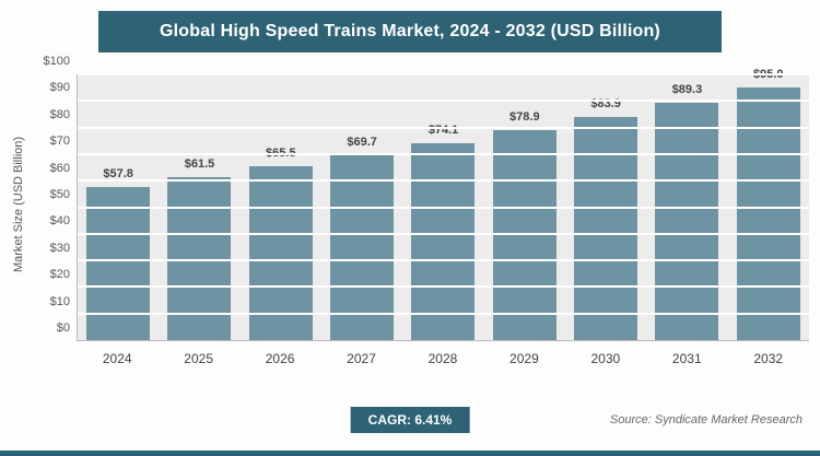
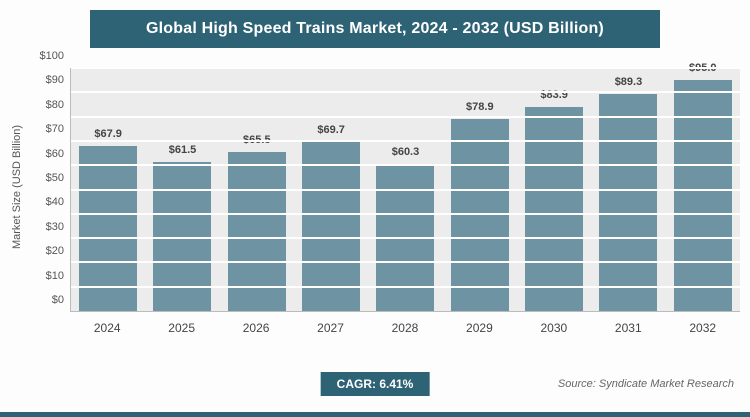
2024: $57.8 -> $67.9
2028: $74.1 -> $60.3
